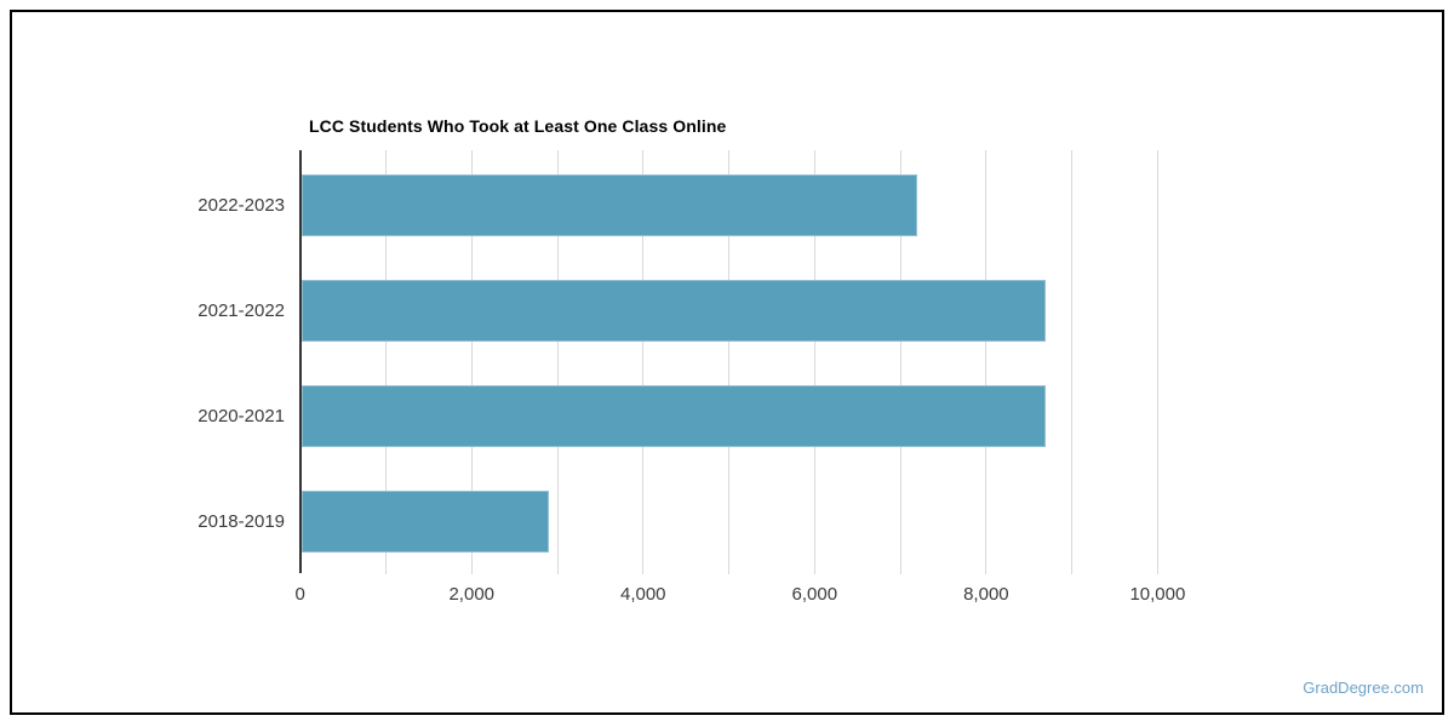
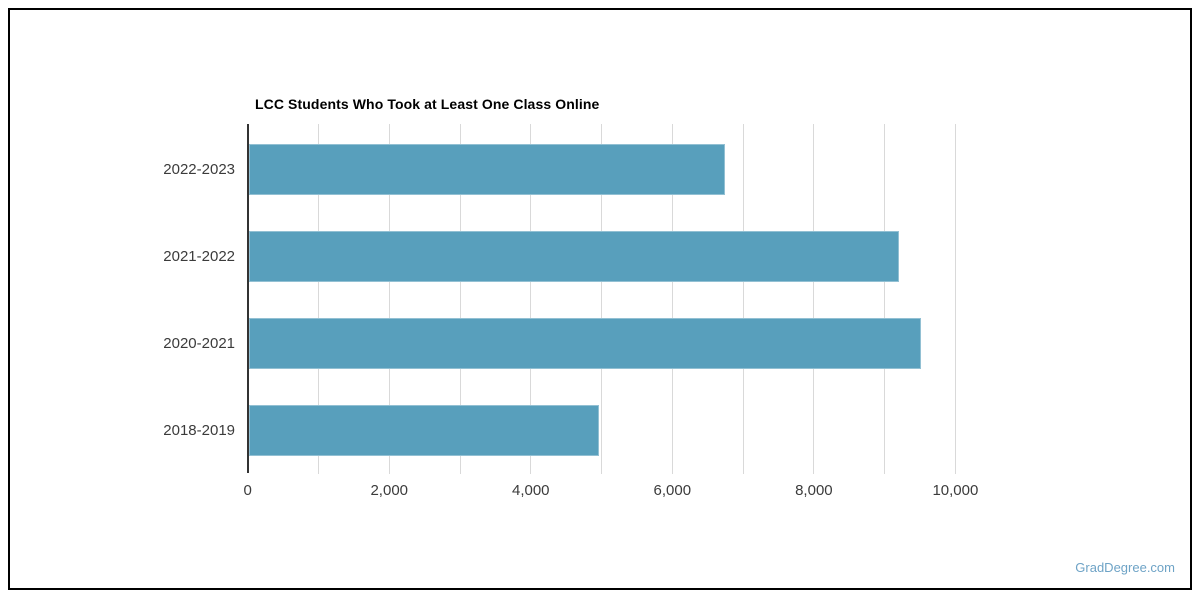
2022-2023: 7200 -> 6700
2021-2022: 8700 -> 9200
2020-2021: 8700 -> 9500
2018-2019: 2900 -> 5000
